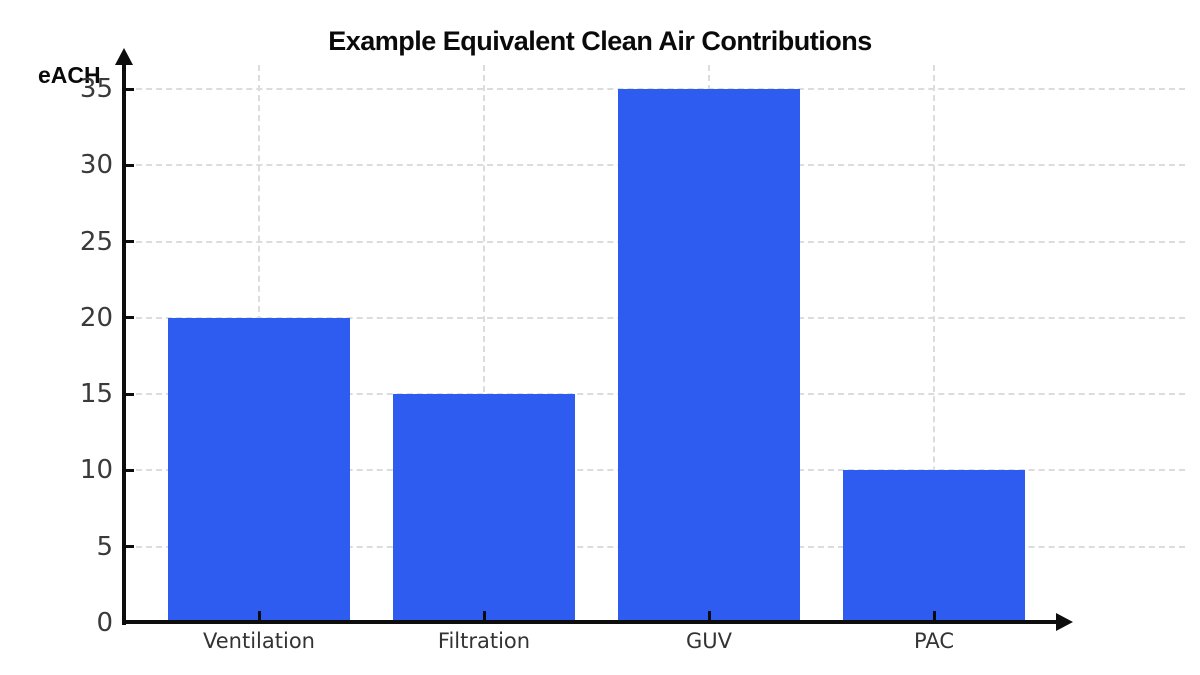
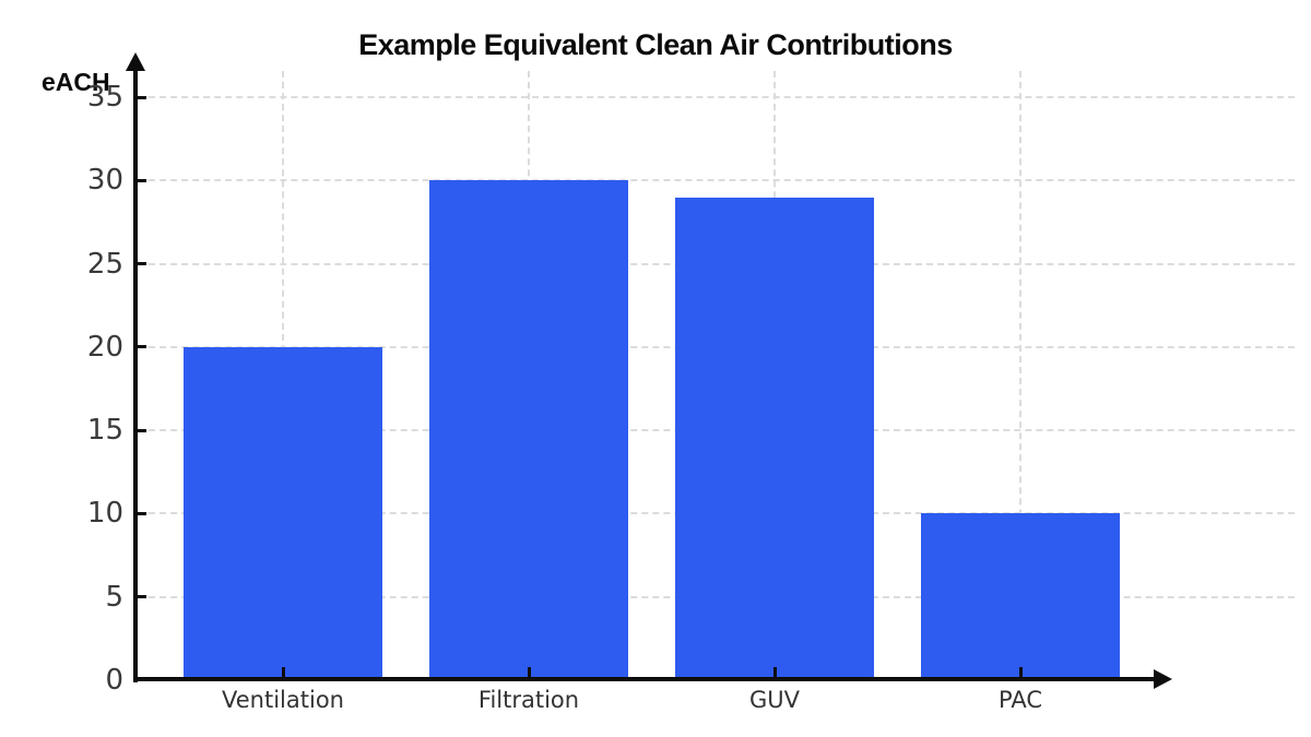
Filtration: 15 -> 30
GUV: 35 -> 29
